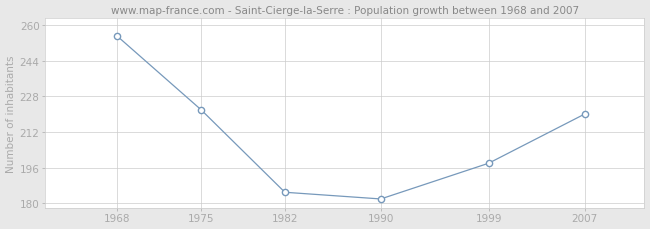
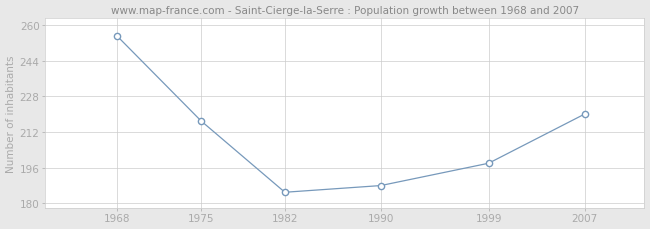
1975: 222 -> 217
1990: 182 -> 188
